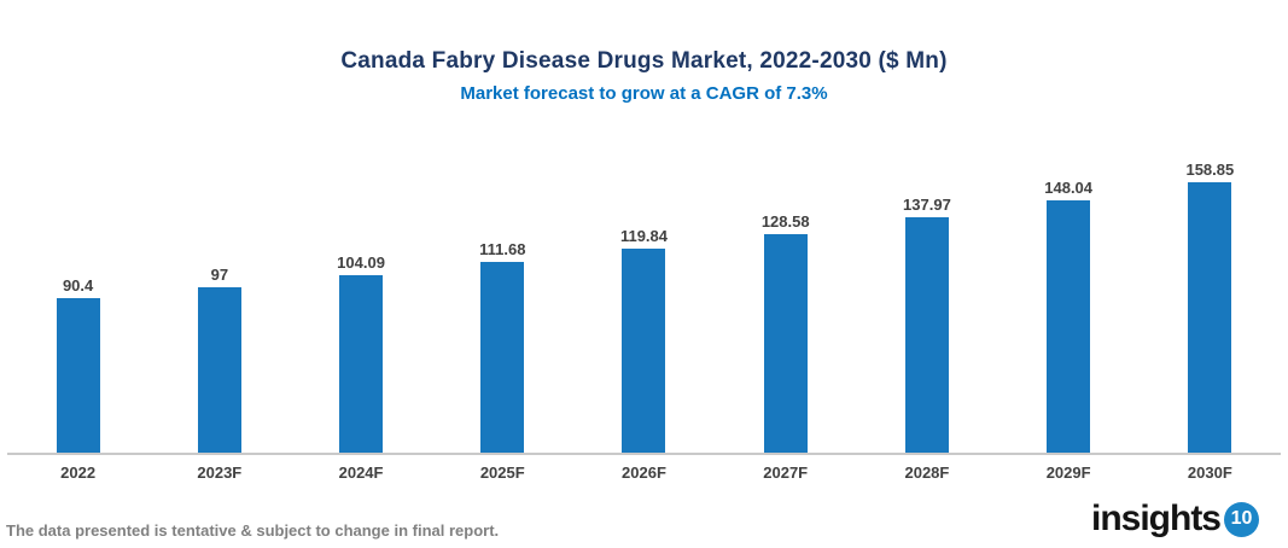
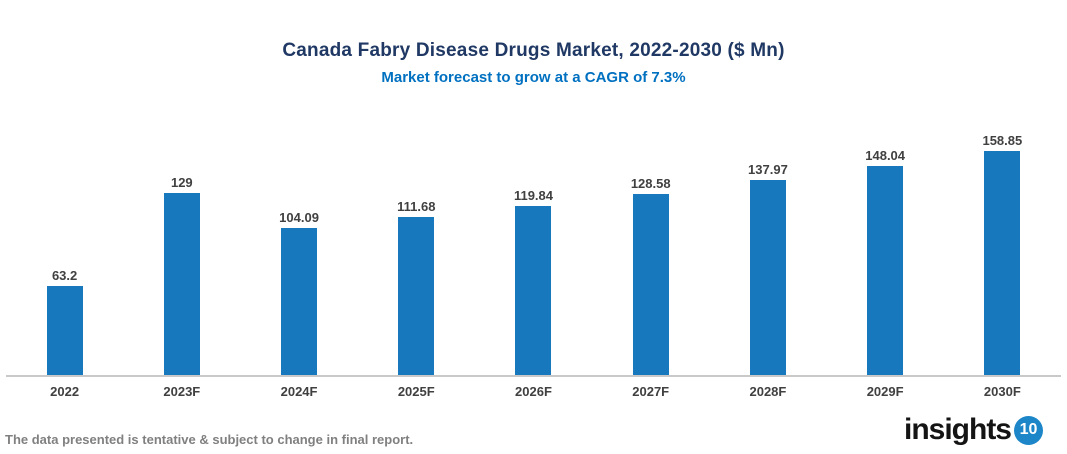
2022: 90.4 -> 63.2
2023F: 97 -> 129
